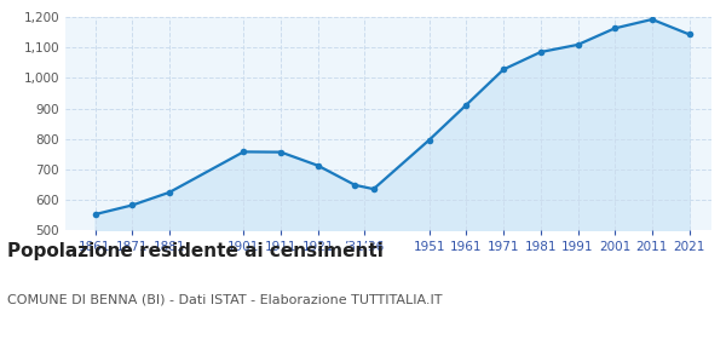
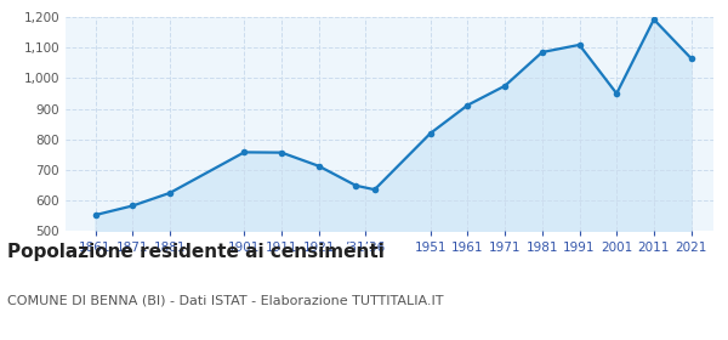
1951: 797 -> 820
1971: 1,028 -> 975
2001: 1,163 -> 950
2021: 1,143 -> 1,065
